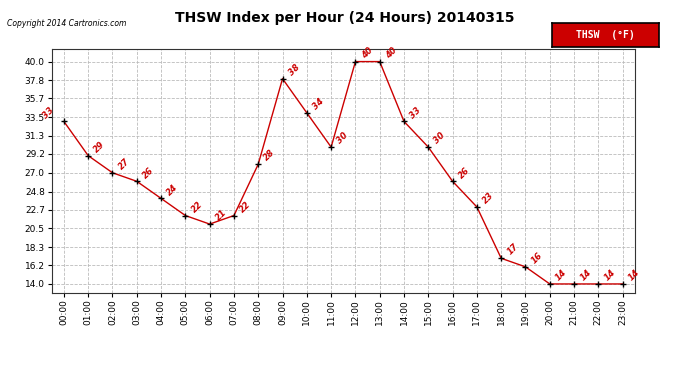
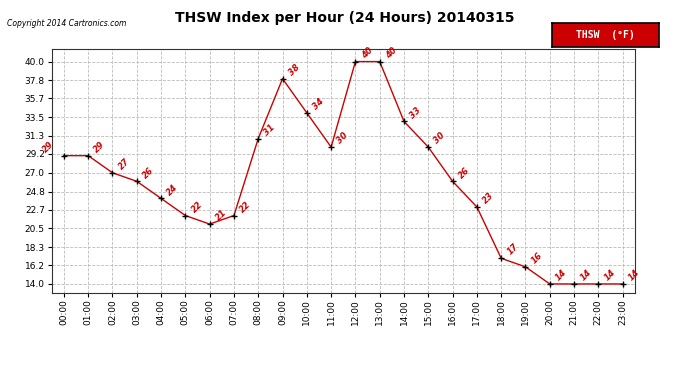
00:00: 33 -> 29
08:00: 28 -> 31
